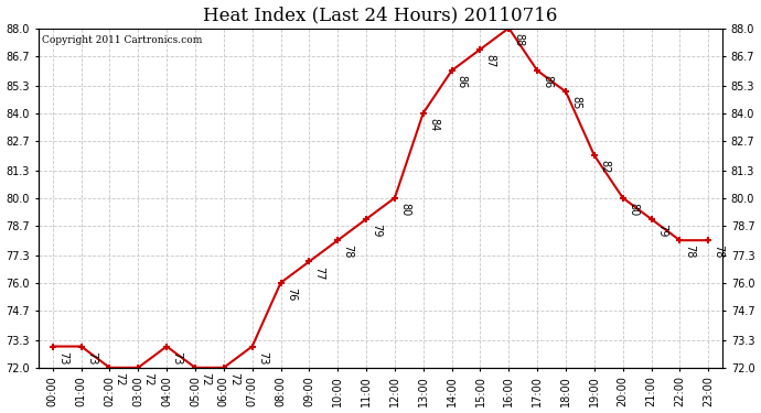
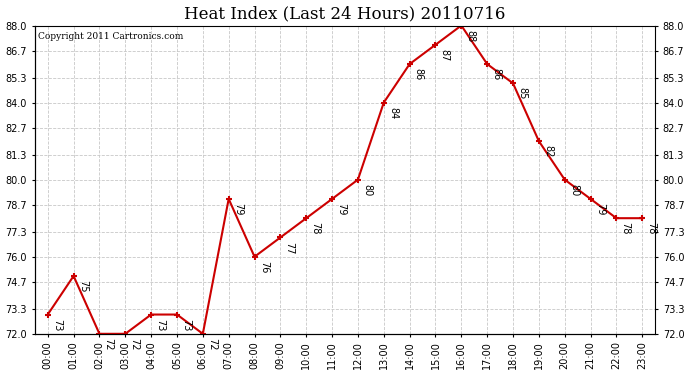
01:00: 73 -> 75
05:00: 72 -> 73
07:00: 73 -> 79
